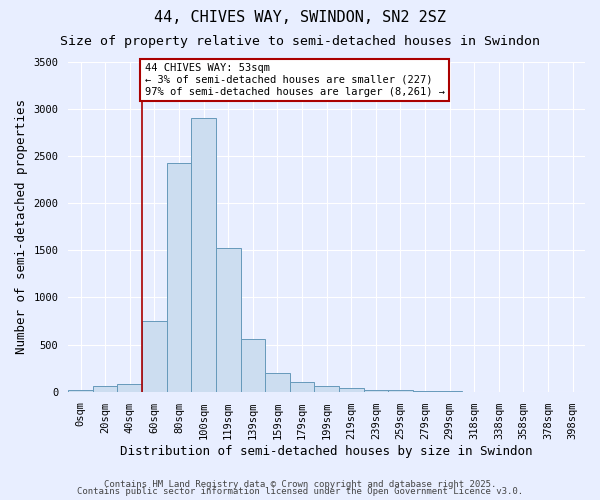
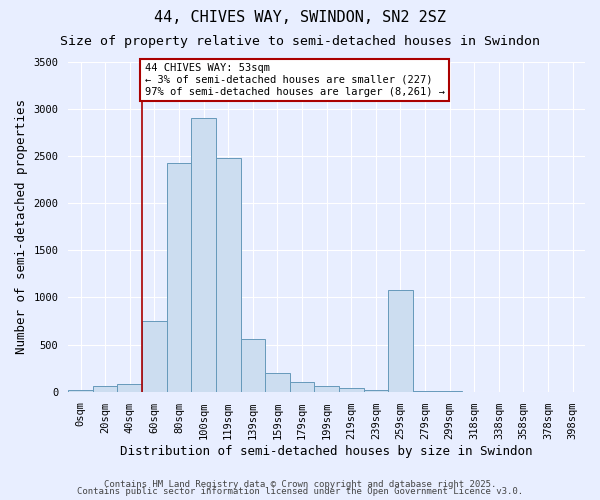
119sqm: 1520 -> 2480
259sqm: 20 -> 1080
